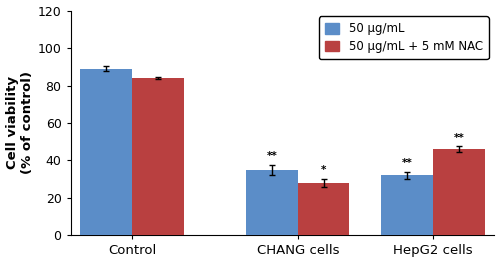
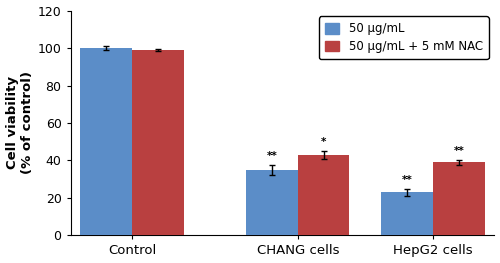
50 μg/mL/Control: 89 -> 100
50 μg/mL + 5 mM NAC/Control: 84 -> 99
50 μg/mL + 5 mM NAC/CHANG cells: 28 -> 43
50 μg/mL/HepG2 cells: 32 -> 23
50 μg/mL + 5 mM NAC/HepG2 cells: 46 -> 39
